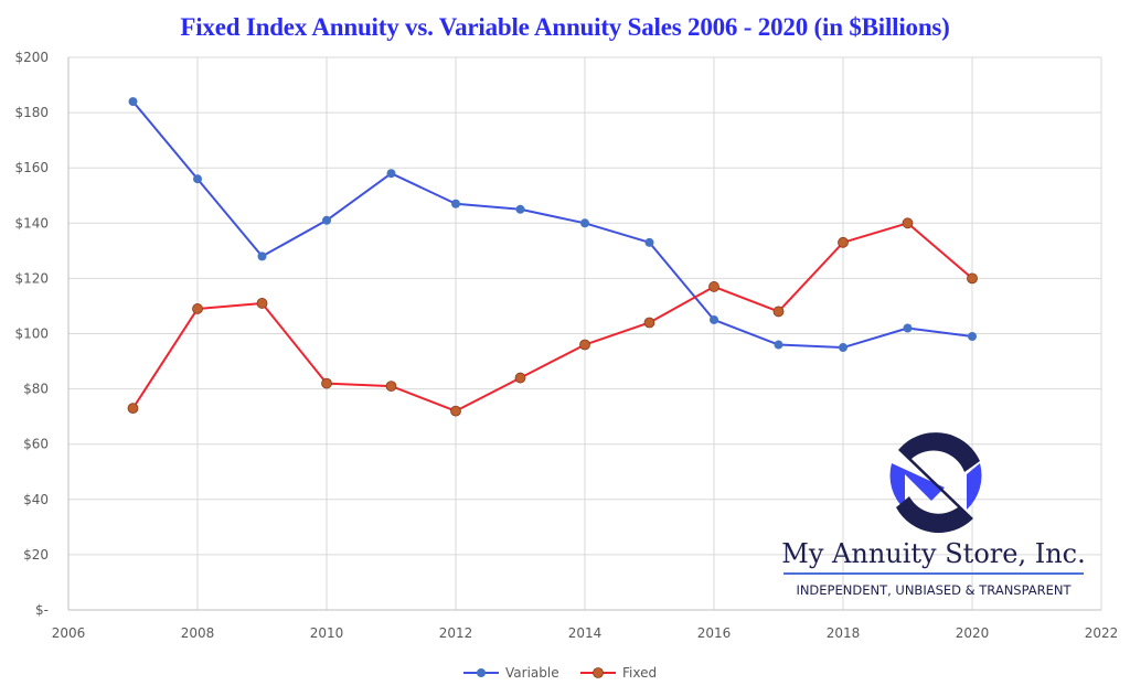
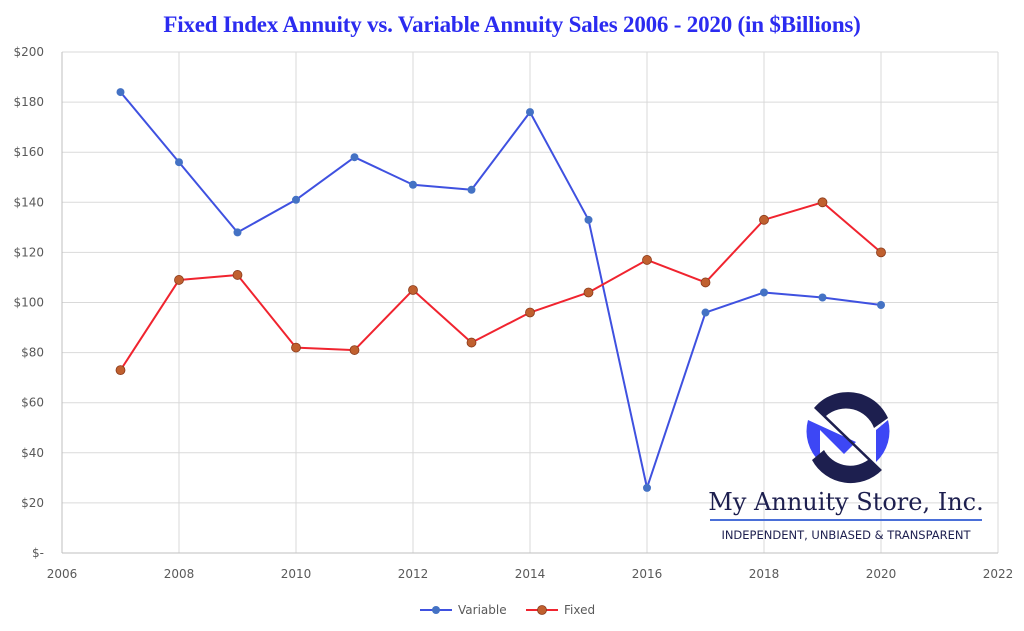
Fixed/2012: $72 -> $105
Variable/2014: $140 -> $176
Variable/2016: $105 -> $26
Variable/2018: $95 -> $104
